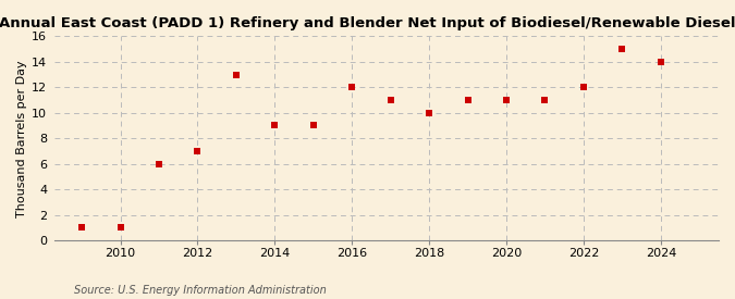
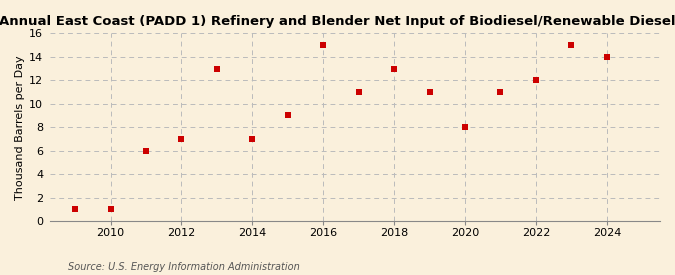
2014: 9 -> 7
2016: 12 -> 15
2018: 10 -> 13
2020: 11 -> 8
